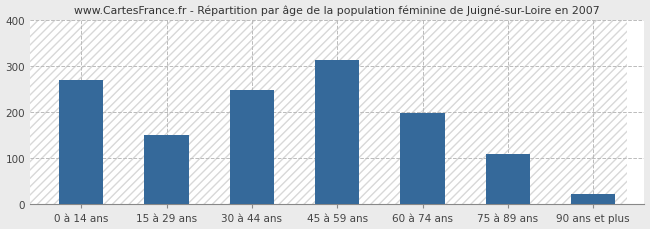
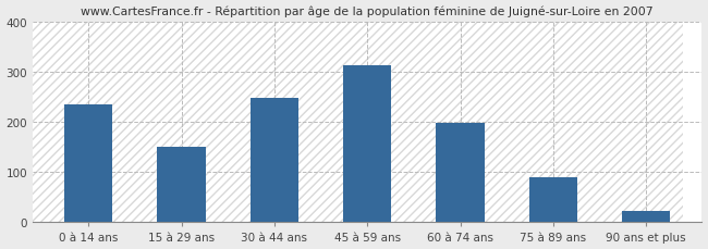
0 à 14 ans: 270 -> 235
75 à 89 ans: 110 -> 90
